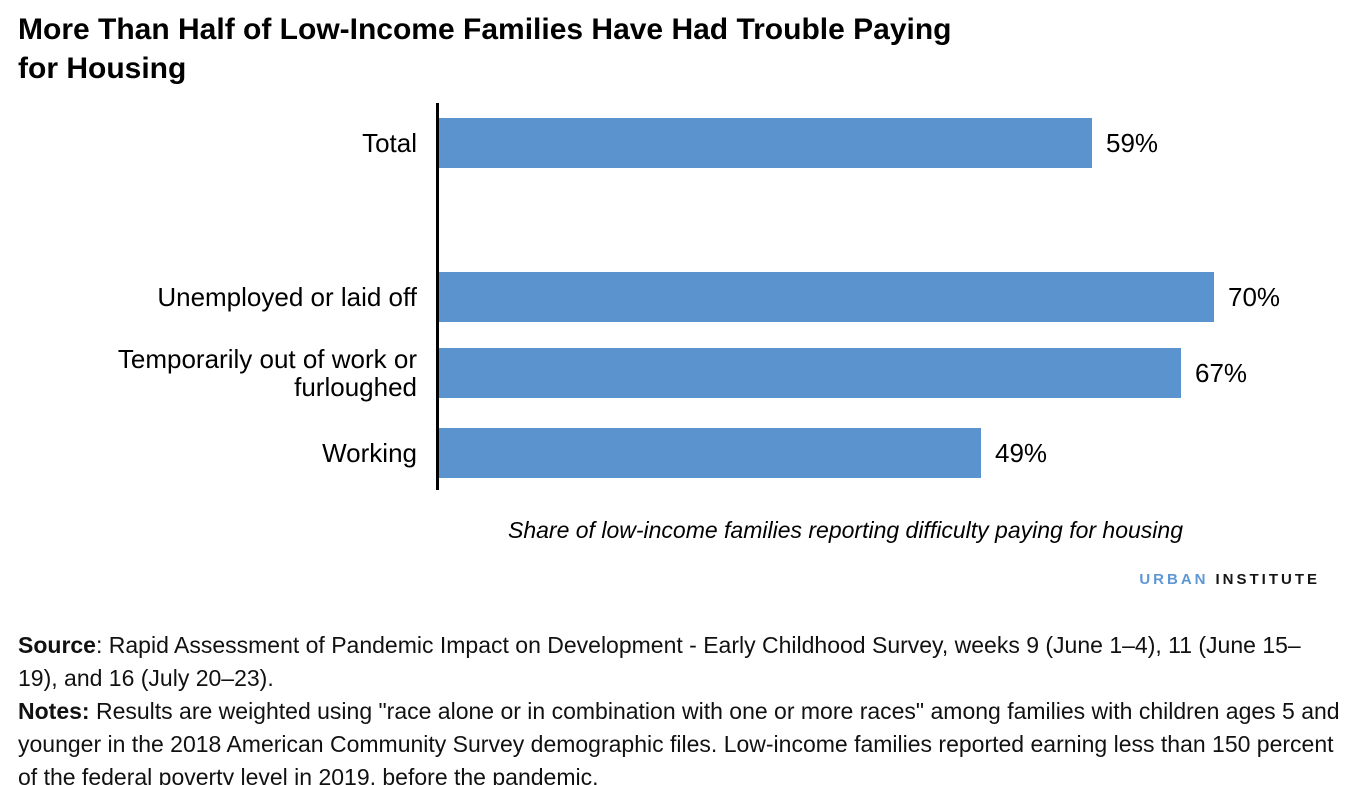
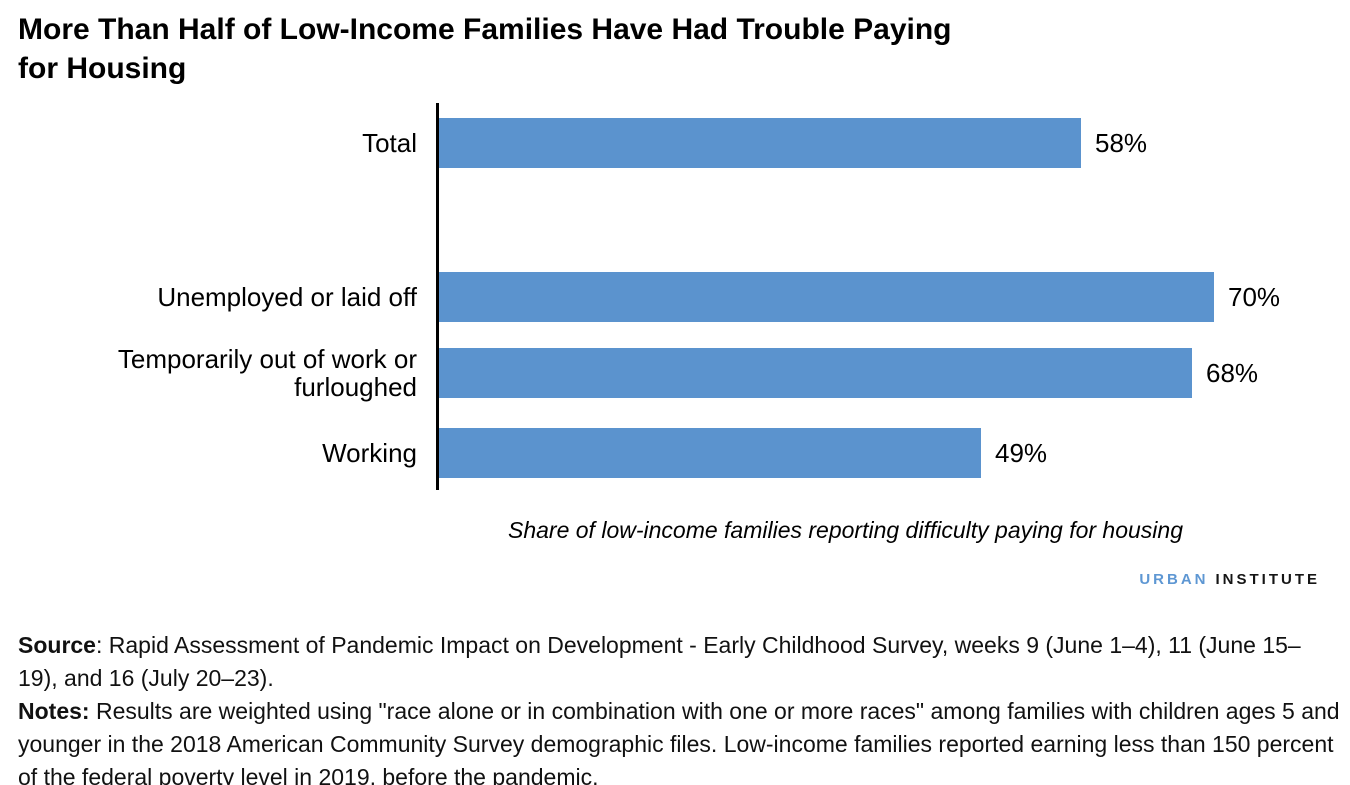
Total: 59% -> 58%
Temporarily out of work or furloughed: 67% -> 68%
